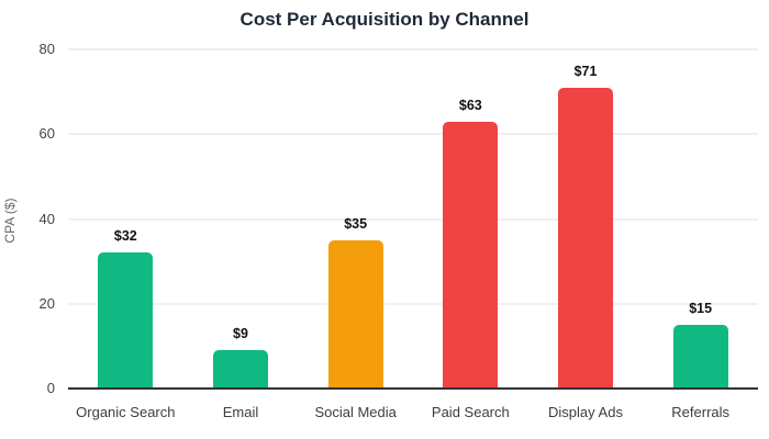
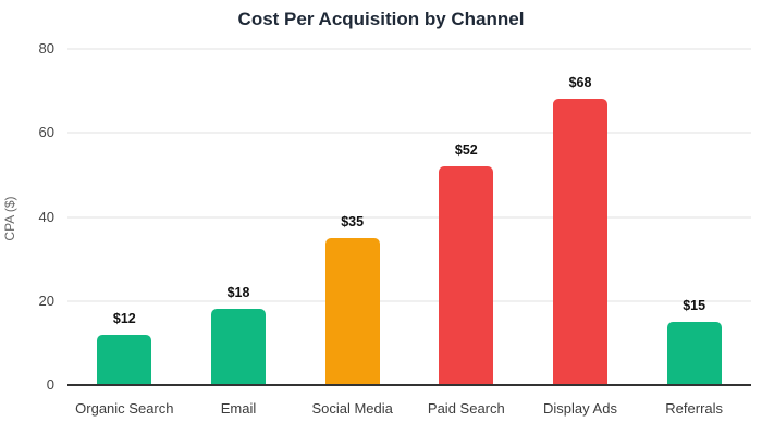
Organic Search: $32 -> $12
Email: $9 -> $18
Paid Search: $63 -> $52
Display Ads: $71 -> $68
